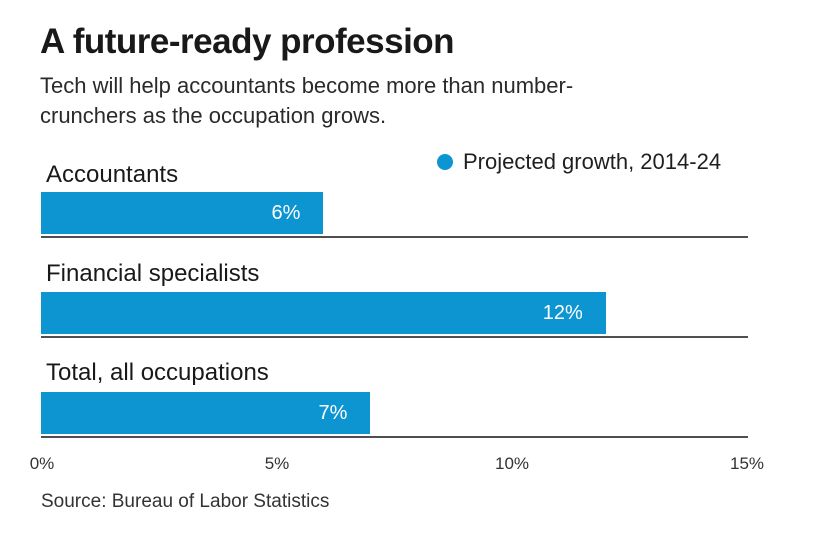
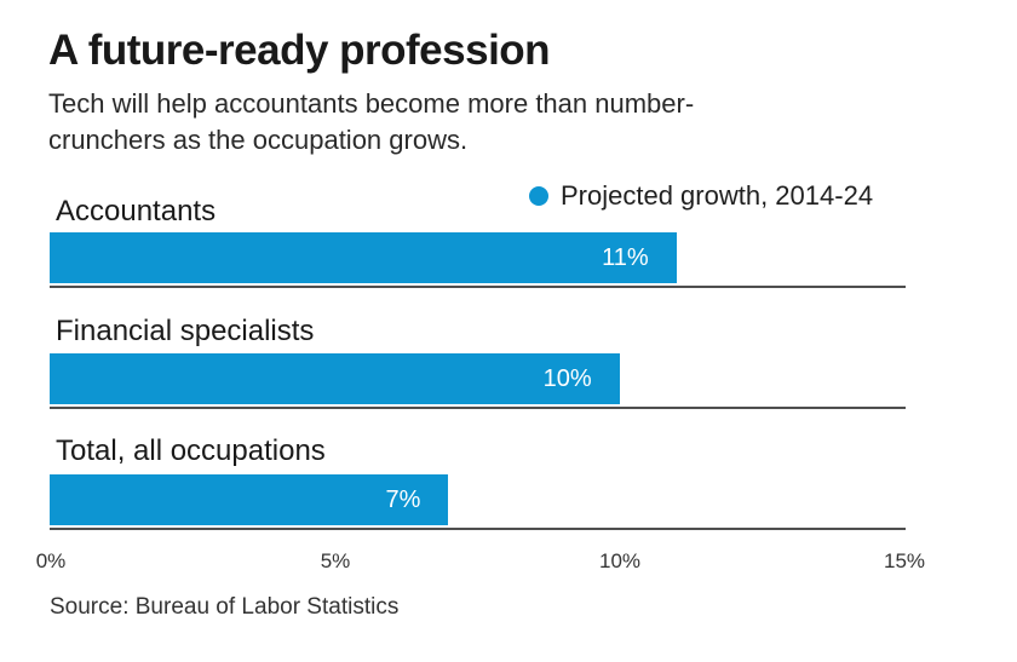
Accountants: 6% -> 11%
Financial specialists: 12% -> 10%
